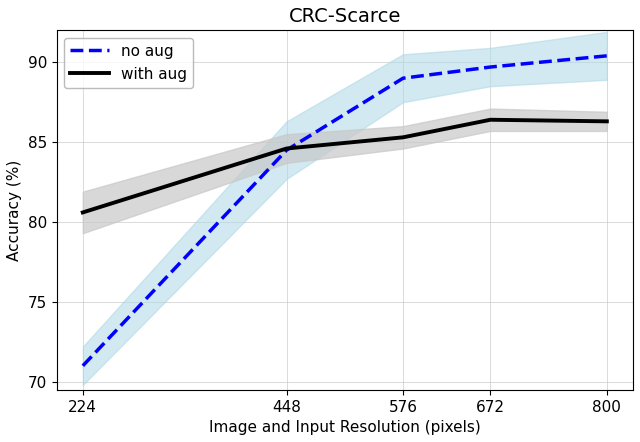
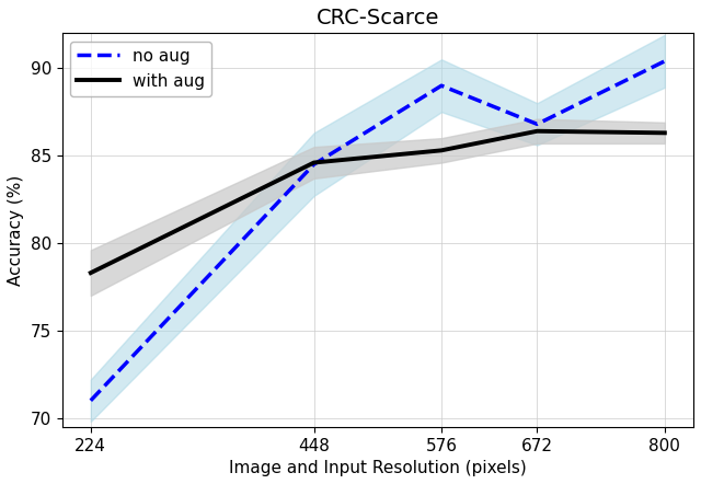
with aug/224: 80.6 -> 78.3
no aug/672: 89.7 -> 86.8
